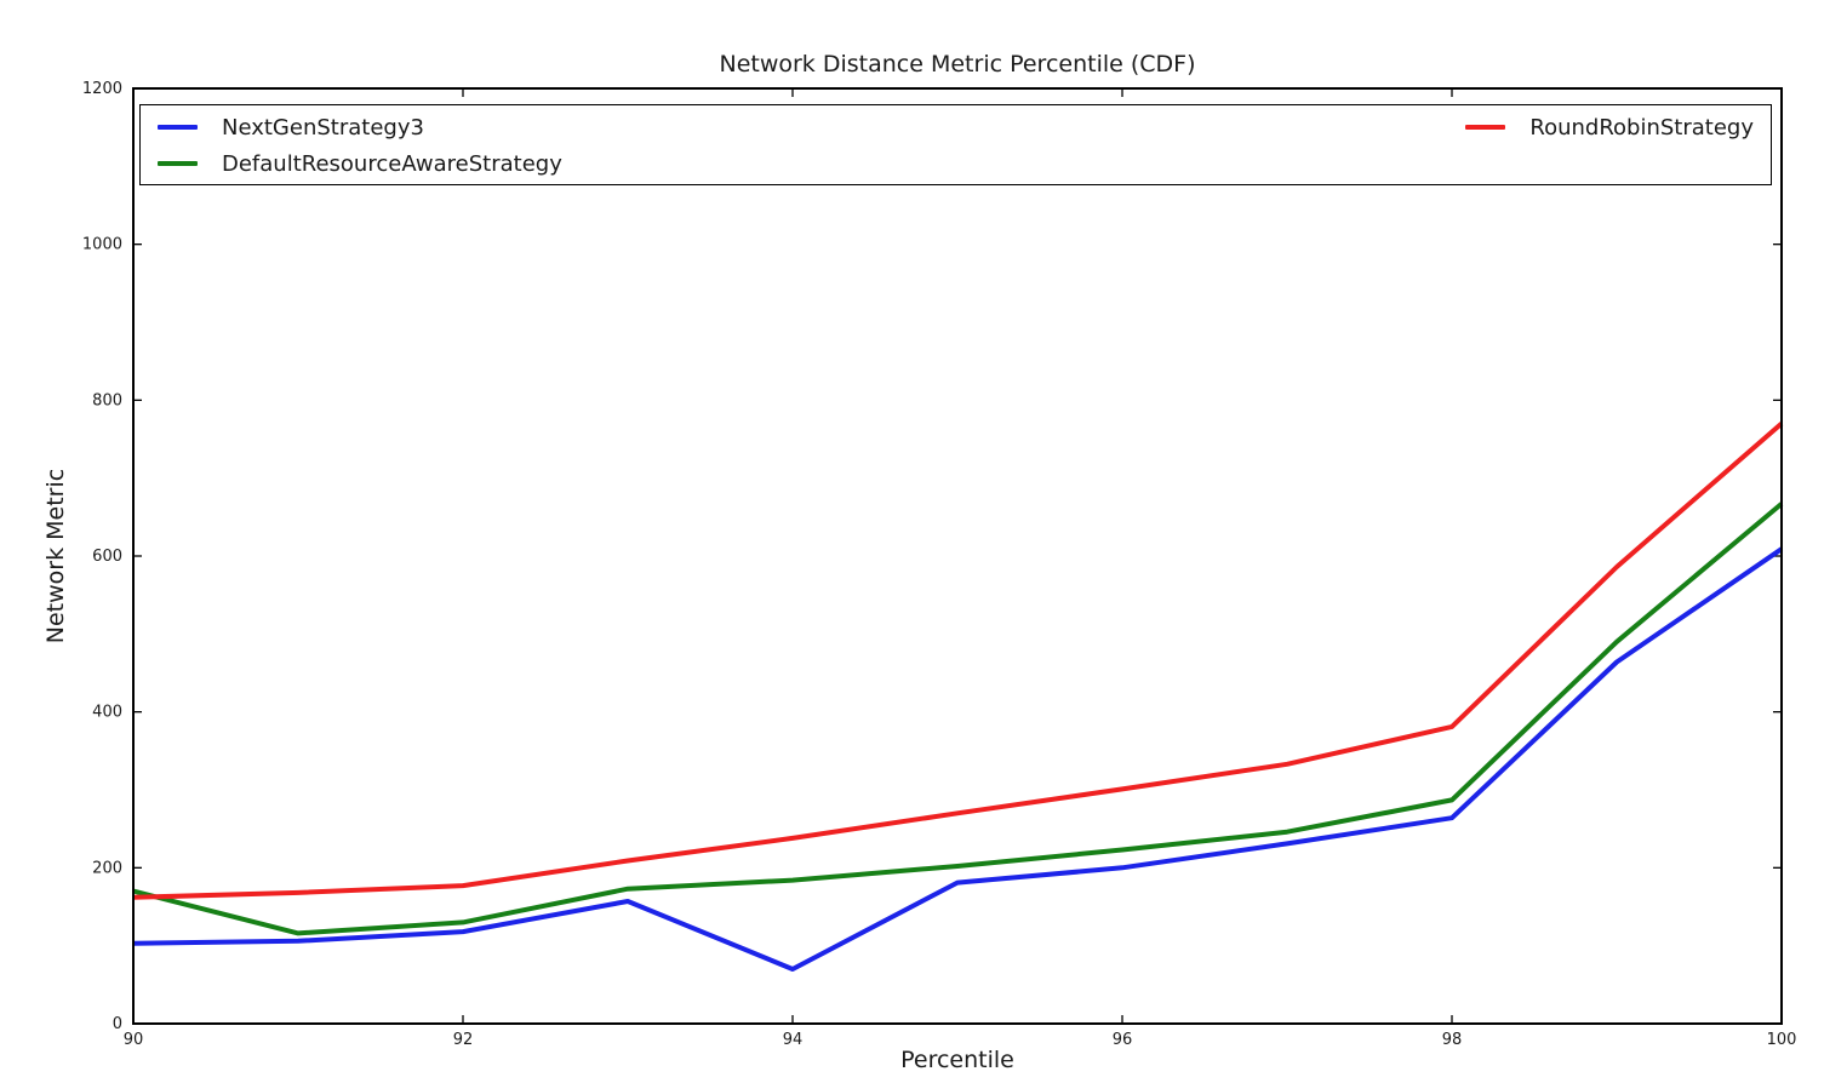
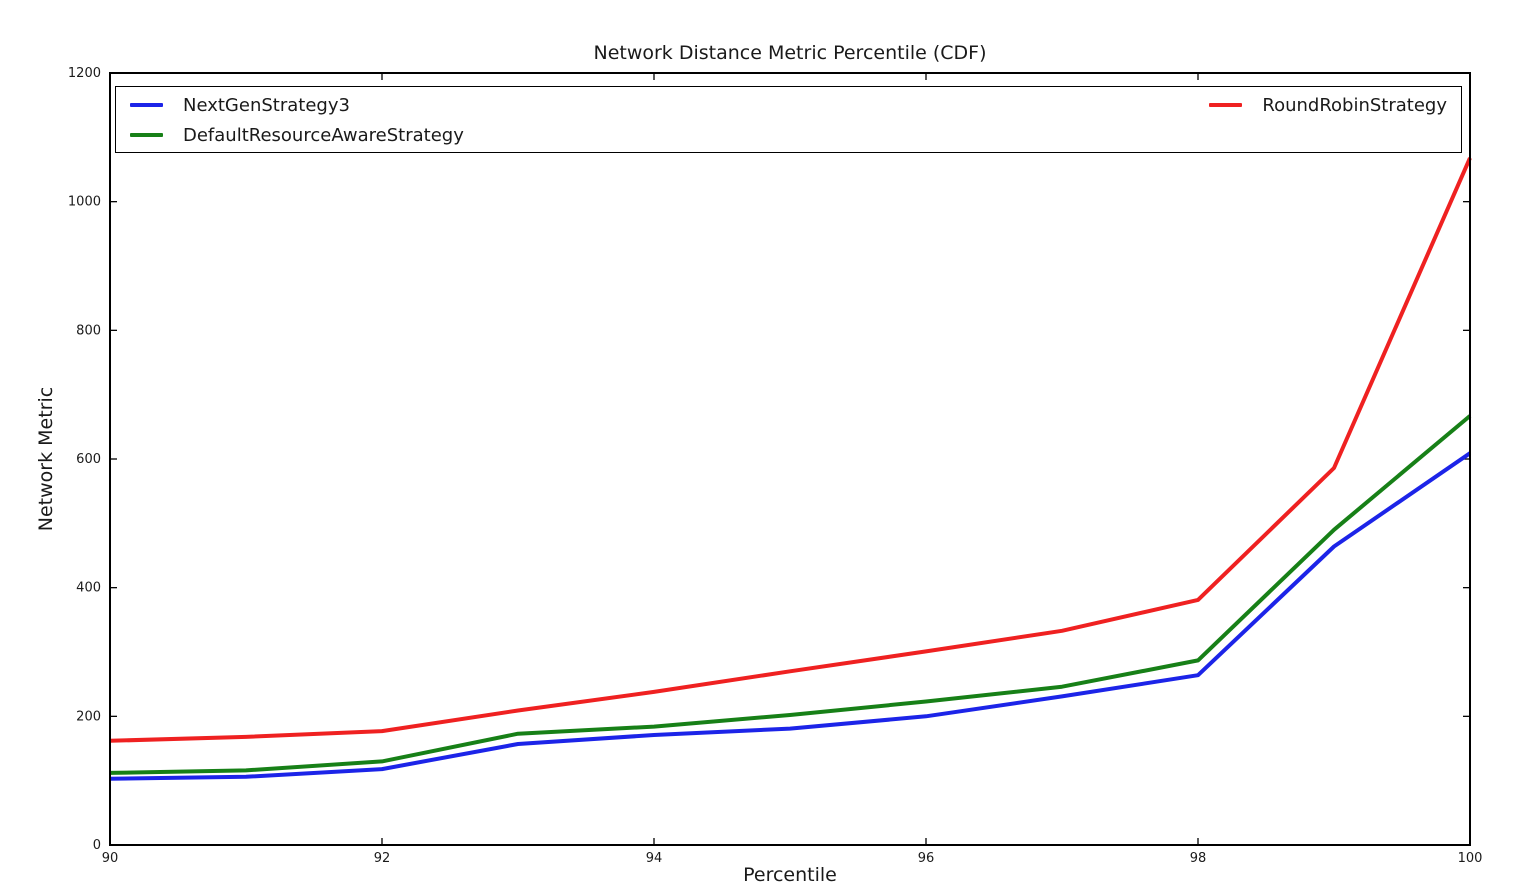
DefaultResourceAwareStrategy/90: 170 -> 110
NextGenStrategy3/94: 70 -> 170
RoundRobinStrategy/100: 770 -> 1070
